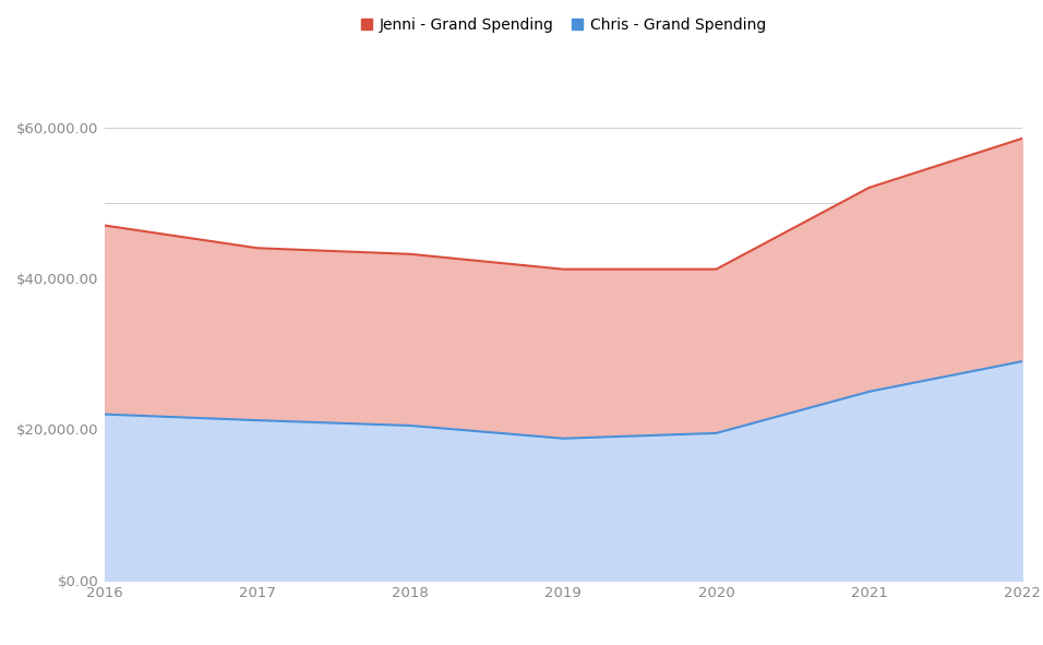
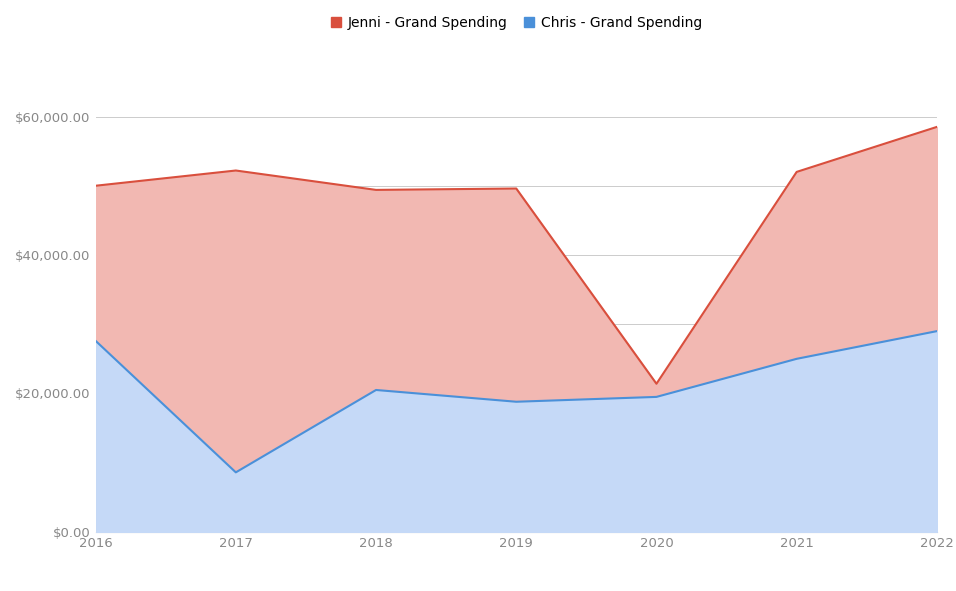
Jenni - Grand Spending/2016: $47,000 -> $50,000
Chris - Grand Spending/2016: $22,000 -> $27,600
Jenni - Grand Spending/2017: $44,000 -> $52,200
Chris - Grand Spending/2017: $21,200 -> $8,600
Jenni - Grand Spending/2018: $43,200 -> $49,400
Jenni - Grand Spending/2019: $41,200 -> $49,600
Jenni - Grand Spending/2020: $41,200 -> $21,400
